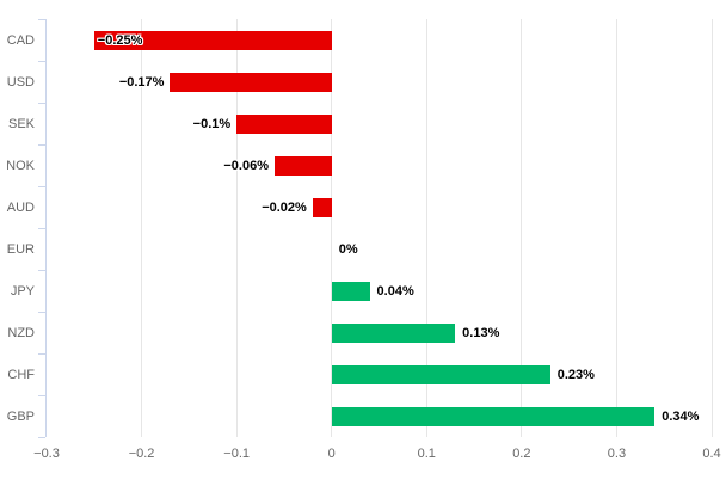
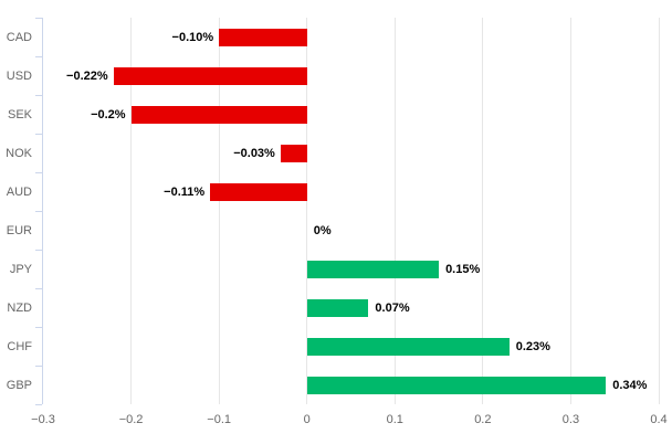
CAD: −0.25% -> −0.10%
USD: −0.17% -> −0.22%
SEK: −0.1% -> −0.2%
NOK: −0.06% -> −0.03%
AUD: −0.02% -> −0.11%
JPY: 0.04% -> 0.15%
NZD: 0.13% -> 0.07%
